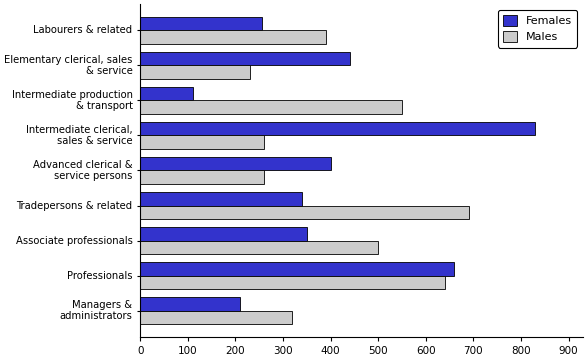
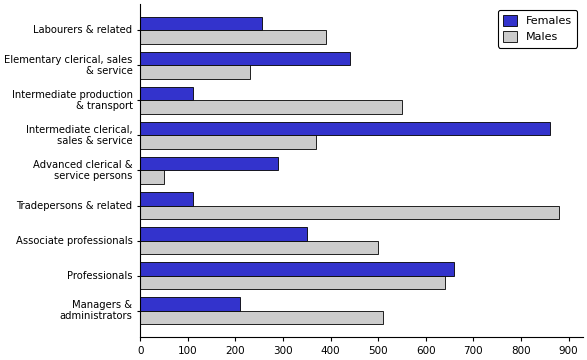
Females/Intermediate clerical, sales & service: 830 -> 860
Males/Intermediate clerical, sales & service: 260 -> 370
Females/Advanced clerical & service persons: 400 -> 290
Males/Advanced clerical & service persons: 260 -> 50
Females/Tradepersons & related: 340 -> 110
Males/Tradepersons & related: 690 -> 880
Males/Managers & administrators: 320 -> 510
